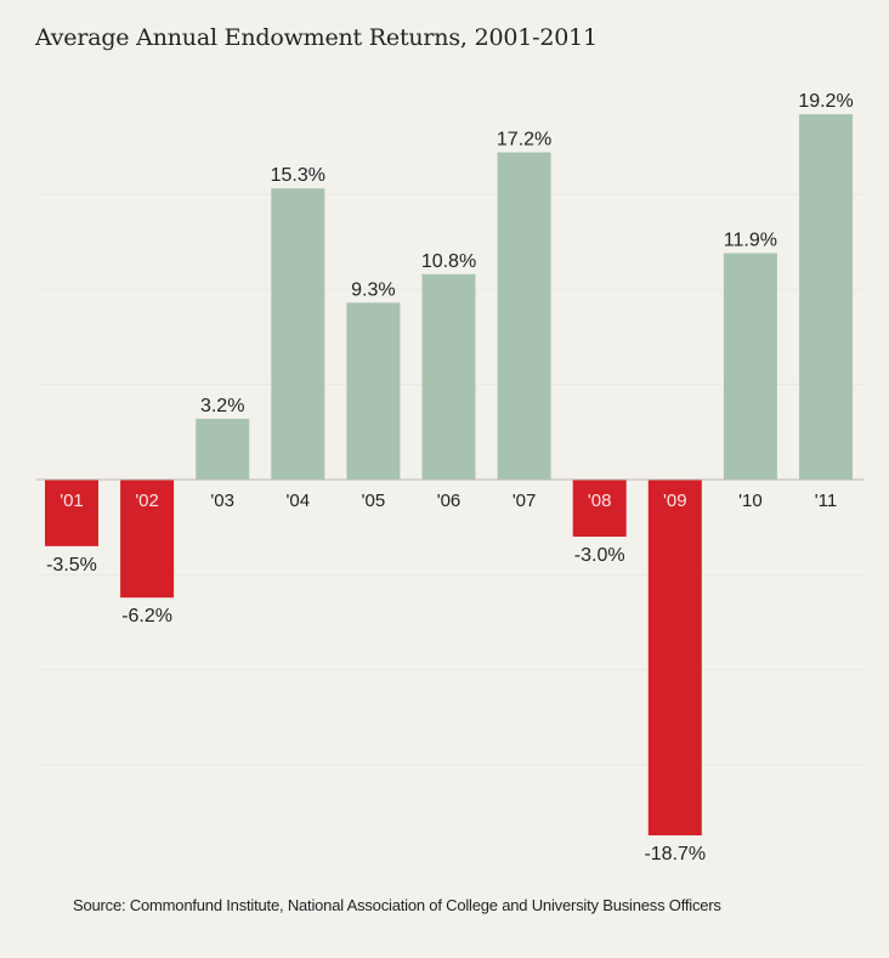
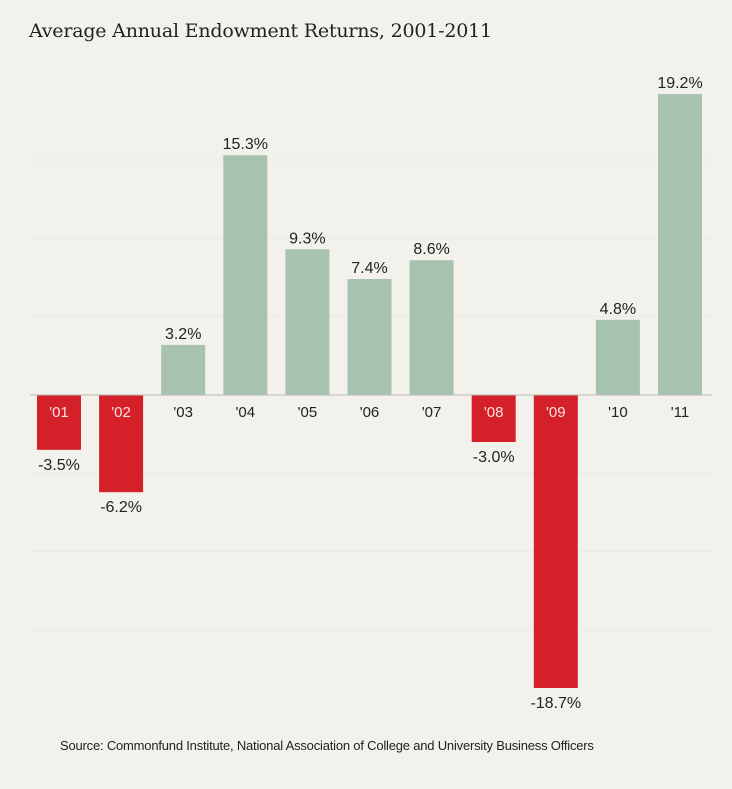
'06: 10.8% -> 7.4%
'07: 17.2% -> 8.6%
'10: 11.9% -> 4.8%
